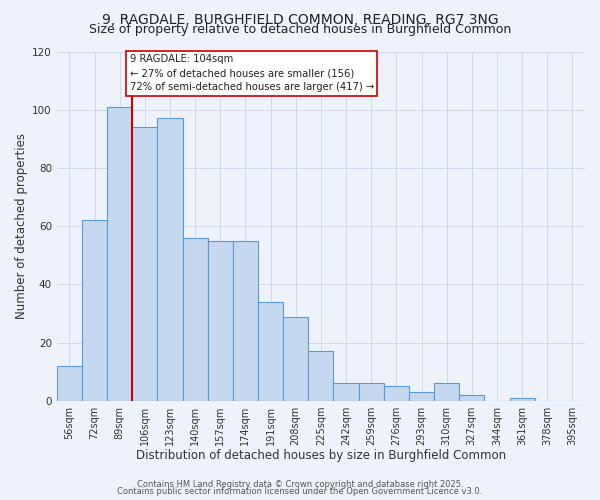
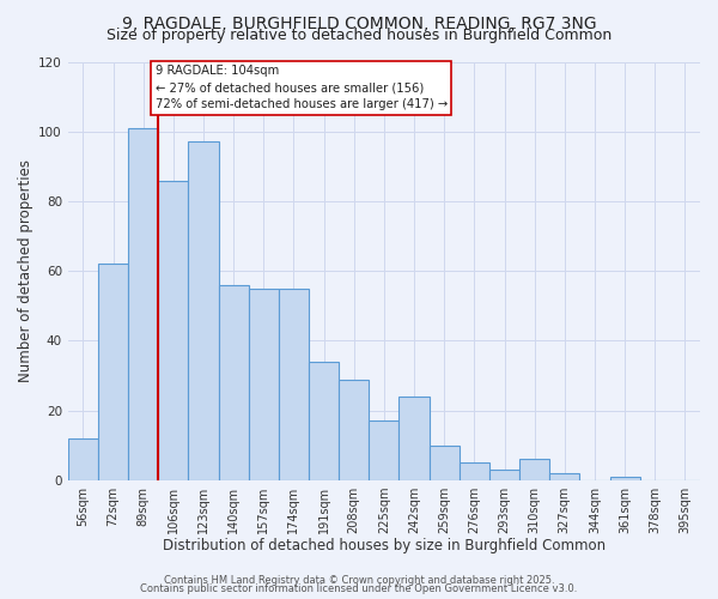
106sqm: 94 -> 86
242sqm: 6 -> 24
259sqm: 6 -> 10
